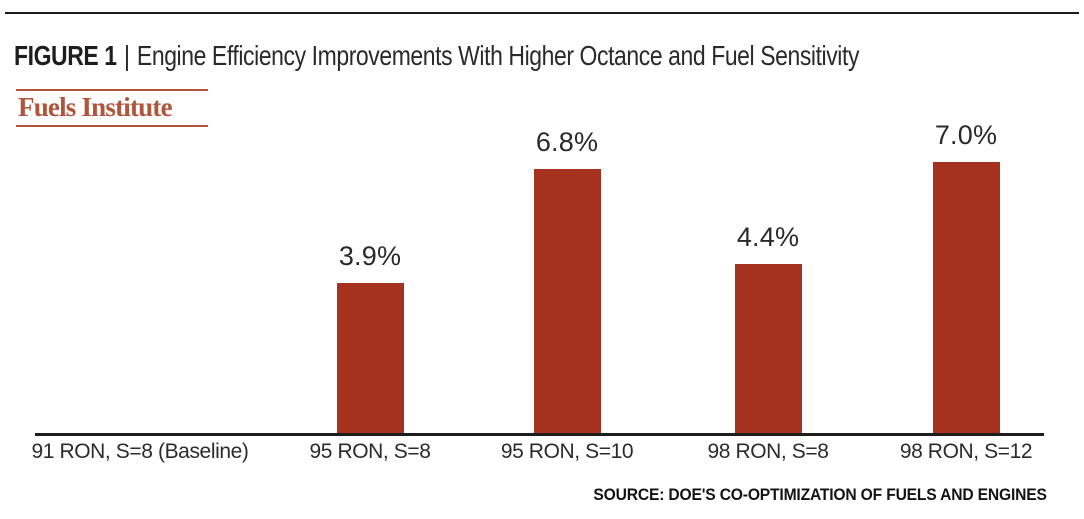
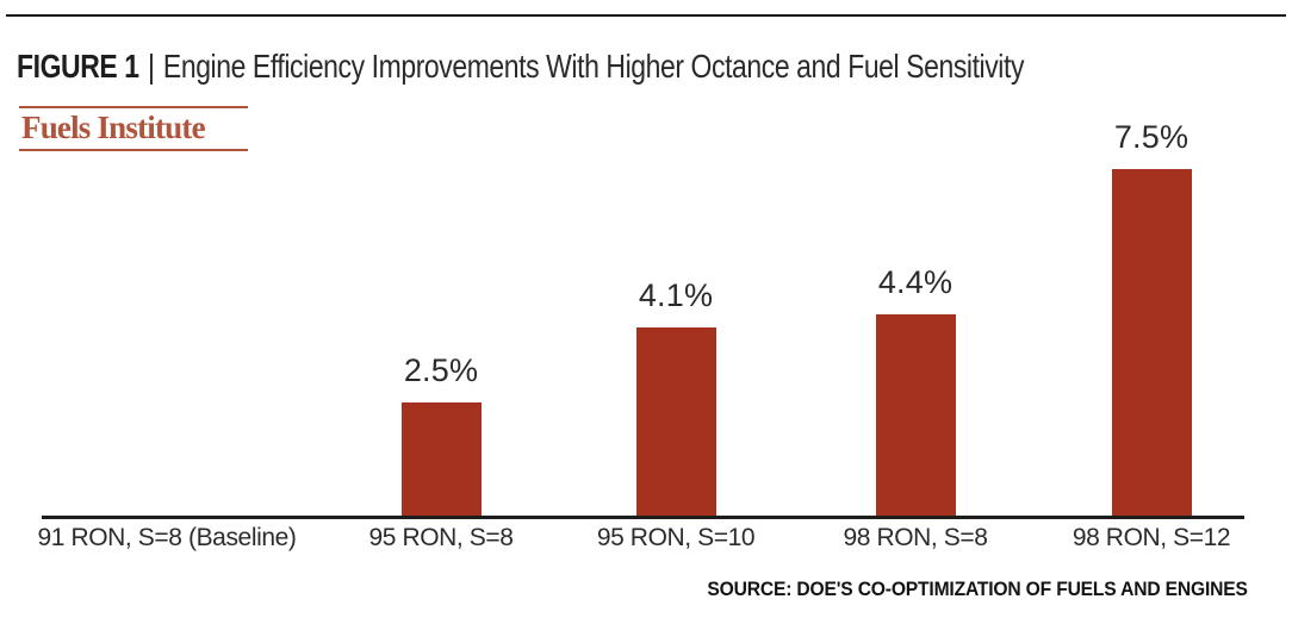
95 RON, S=8: 3.9% -> 2.5%
95 RON, S=10: 6.8% -> 4.1%
98 RON, S=12: 7.0% -> 7.5%
